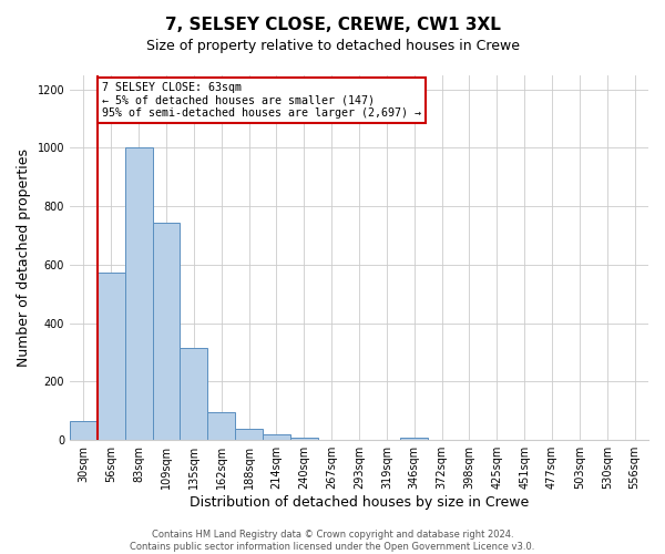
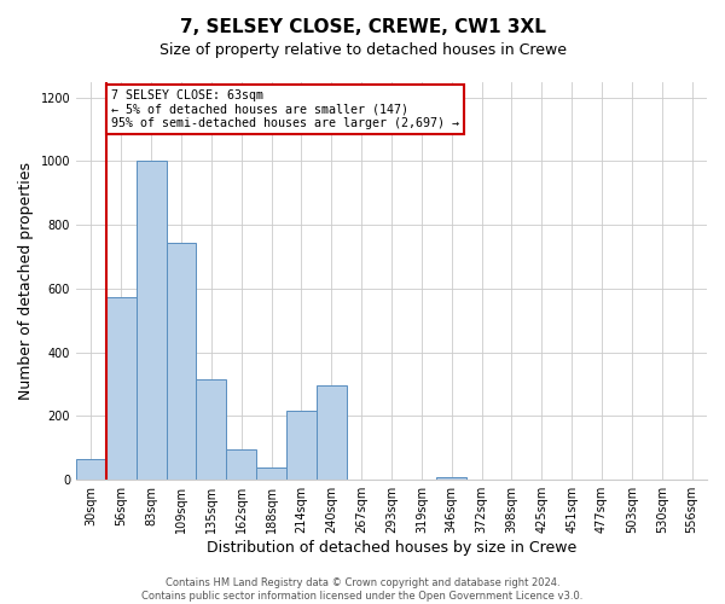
214sqm: 18 -> 215
240sqm: 10 -> 295
